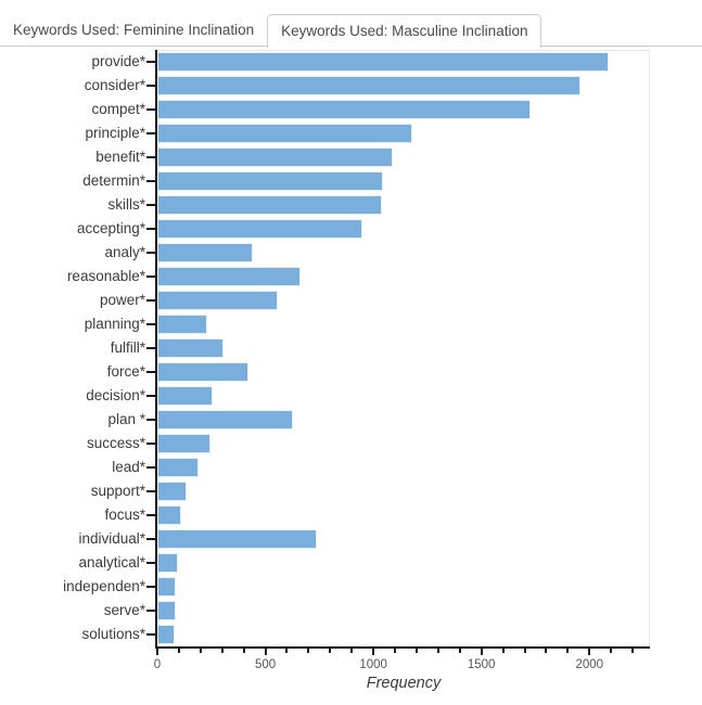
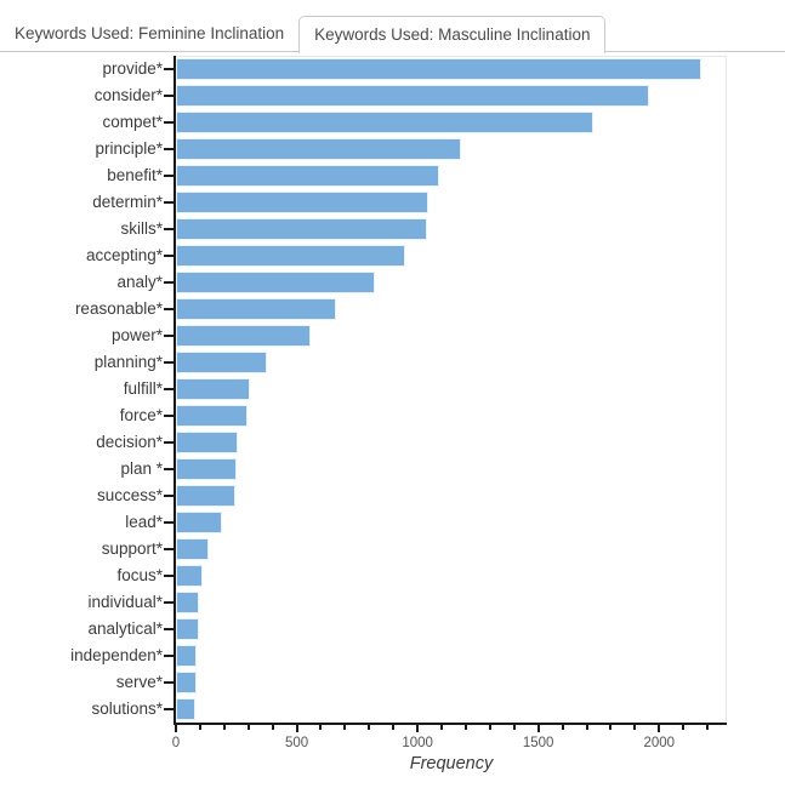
provide*: 2090 -> 2180
analy*: 440 -> 820
planning*: 230 -> 380
force*: 420 -> 300
plan *: 630 -> 250
individual*: 740 -> 100
